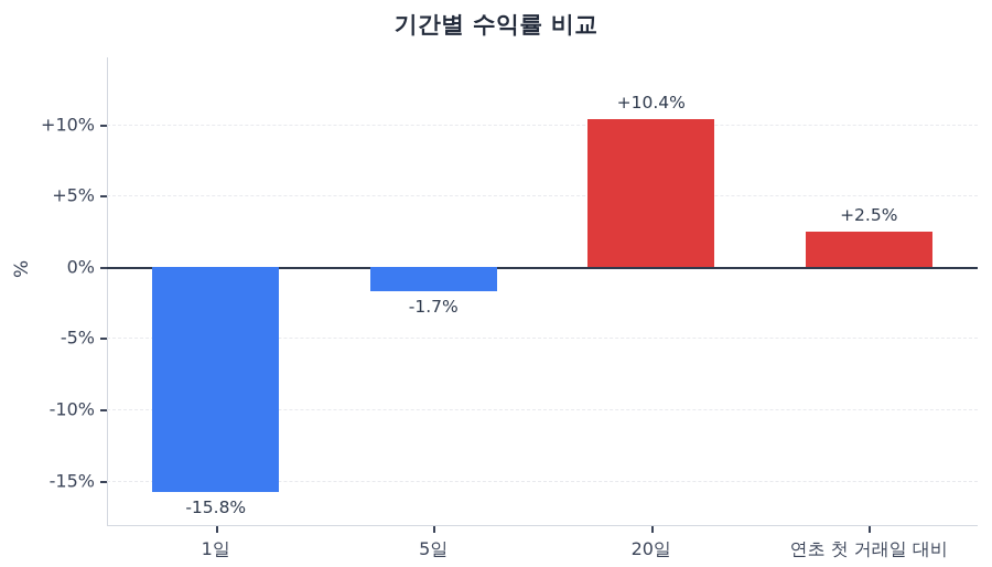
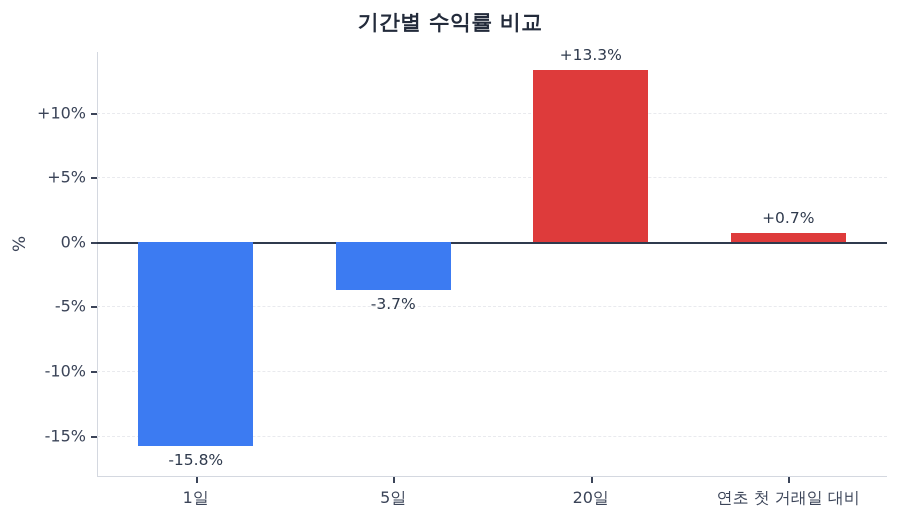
5일: -1.7% -> -3.7%
20일: +10.4% -> +13.3%
연초 첫 거래일 대비: +2.5% -> +0.7%
